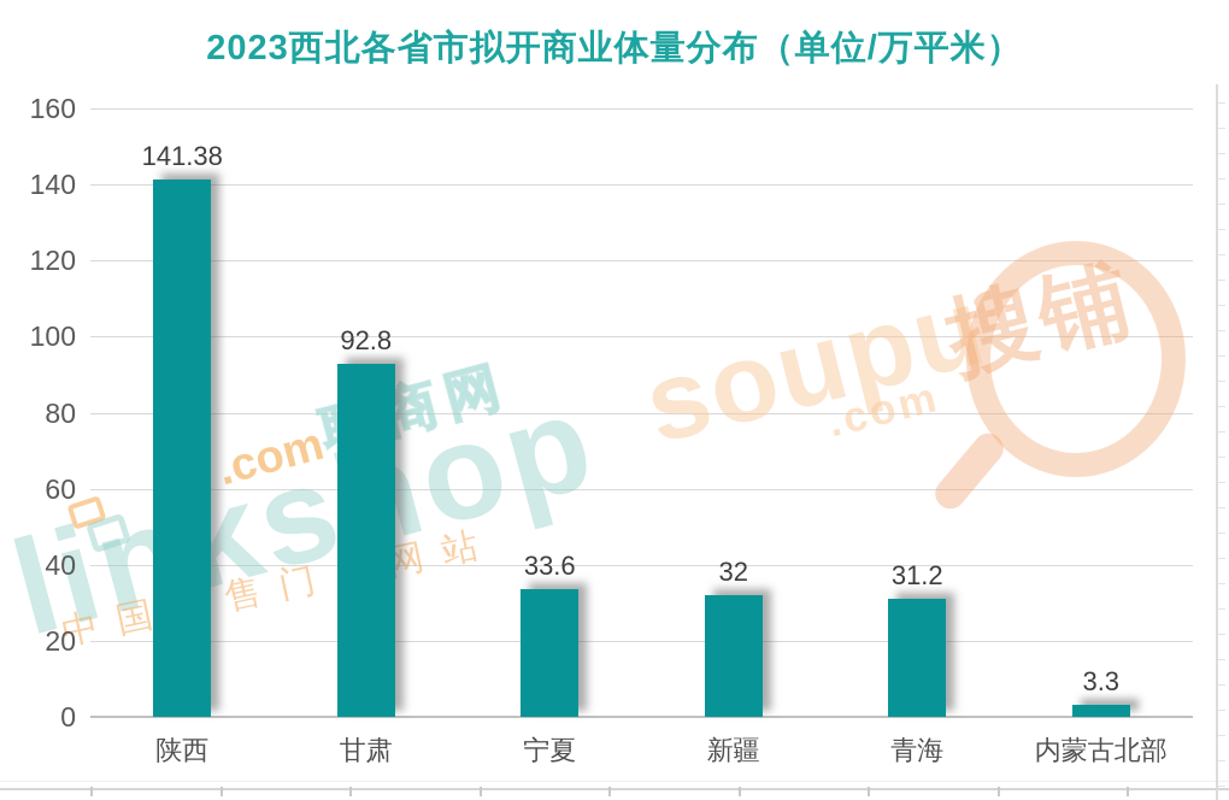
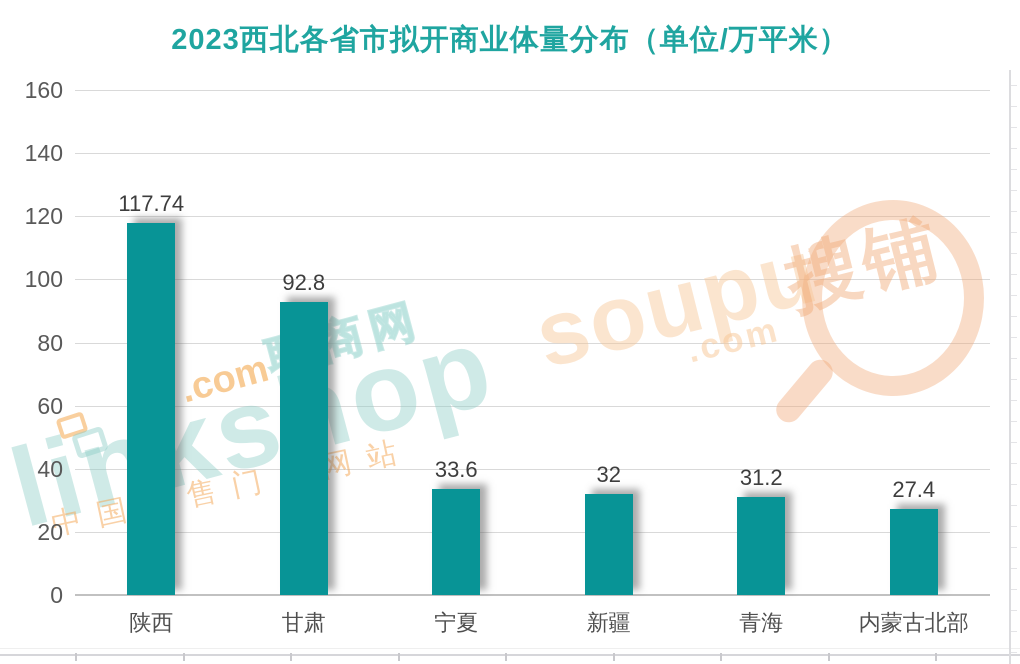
陕西: 141.38 -> 117.74
内蒙古北部: 3.3 -> 27.4
